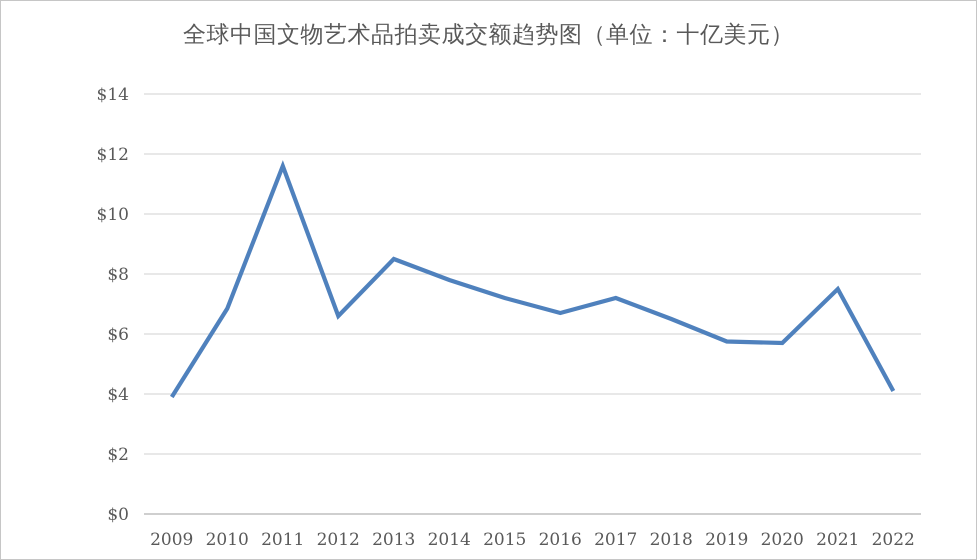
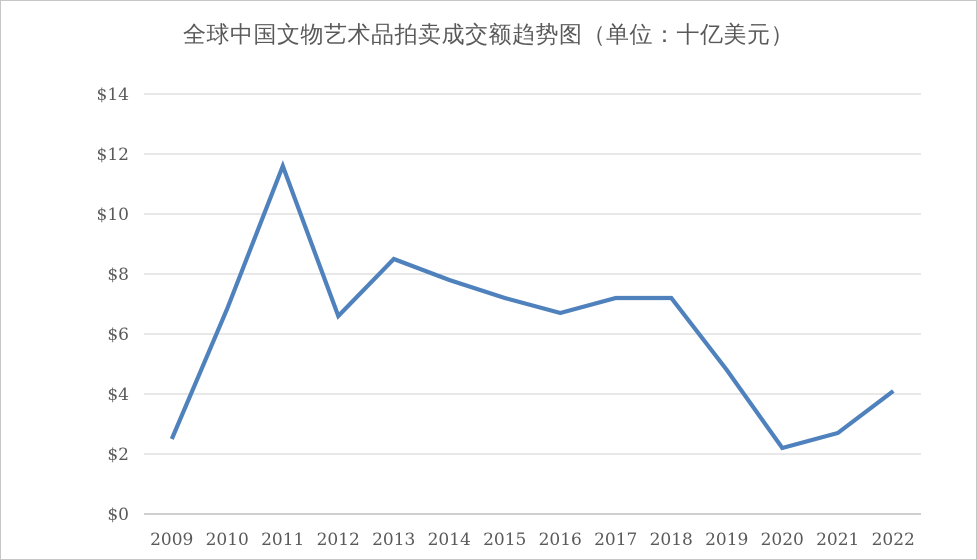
2009: $3.9 -> $2.5
2018: $6.5 -> $7.2
2019: $5.8 -> $4.8
2020: $5.7 -> $2.2
2021: $7.5 -> $2.7
